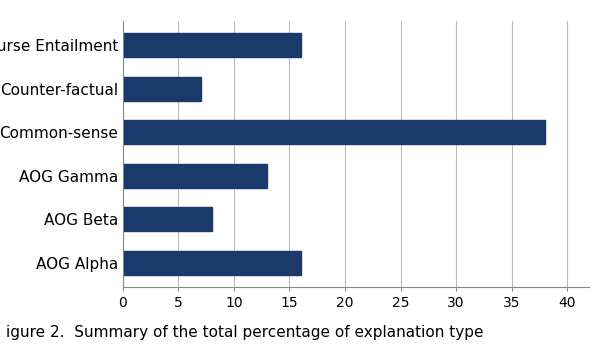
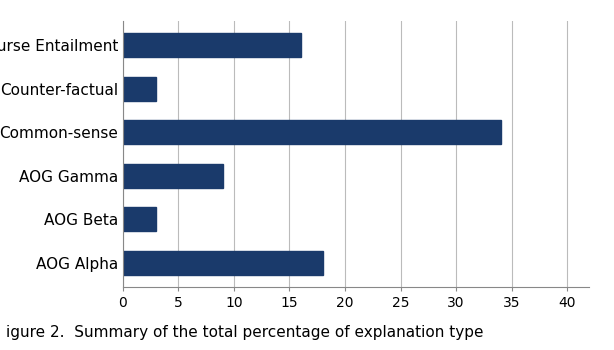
Counter-factual: 7 -> 3
Common-sense: 38 -> 34
AOG Gamma: 13 -> 9
AOG Beta: 8 -> 3
AOG Alpha: 16 -> 18
